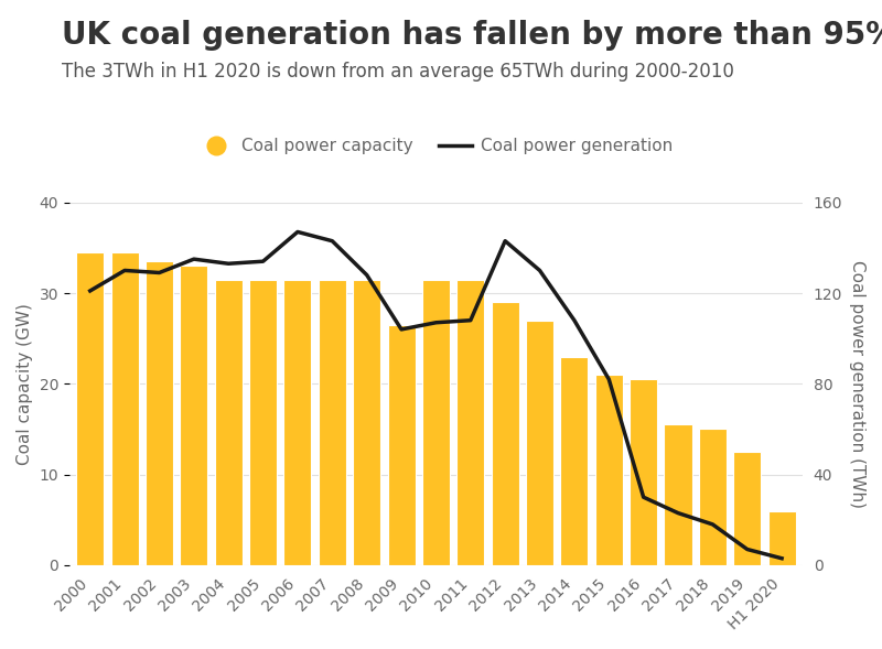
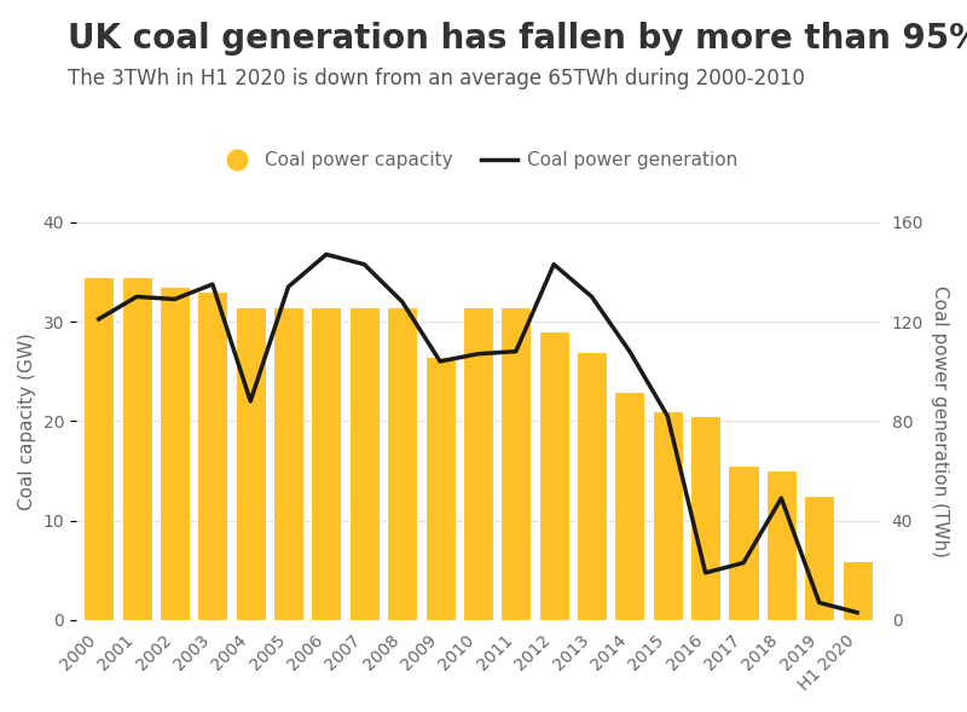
Coal power generation/2004: 133 -> 88
Coal power generation/2016: 30 -> 19
Coal power generation/2018: 18 -> 49
